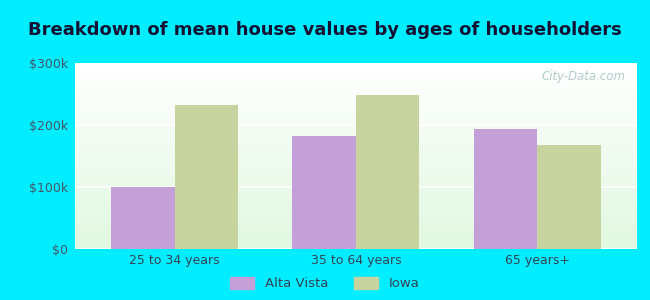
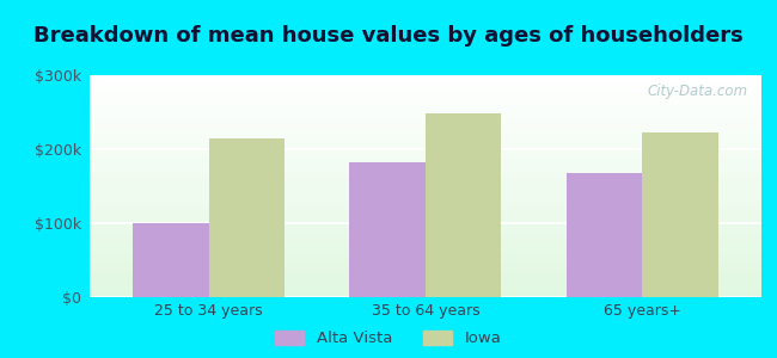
Iowa/25 to 34 years: $232k -> $215k
Alta Vista/65 years+: $194k -> $168k
Iowa/65 years+: $168k -> $222k
